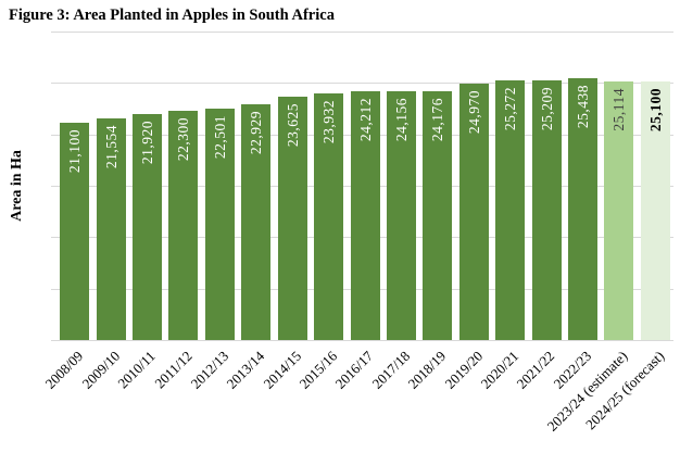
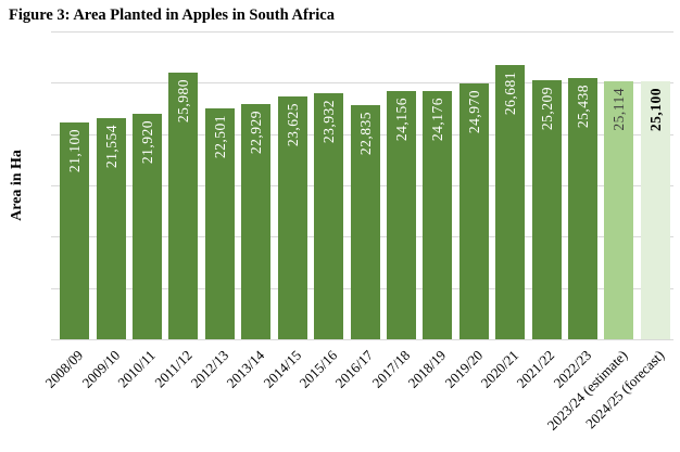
2011/12: 22,300 -> 25,980
2016/17: 24,212 -> 22,835
2020/21: 25,272 -> 26,681
